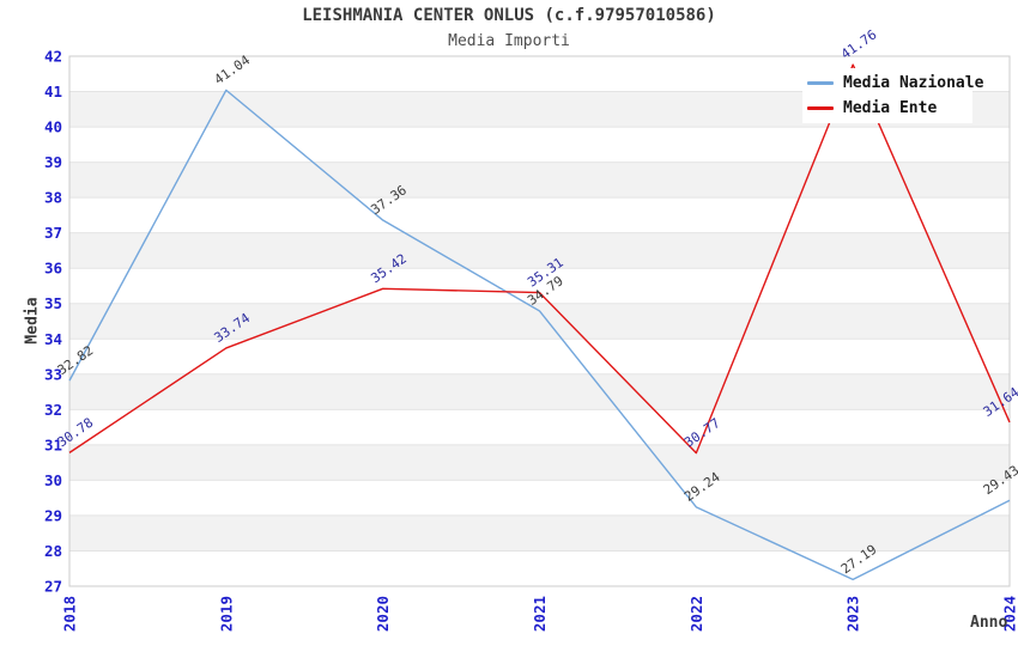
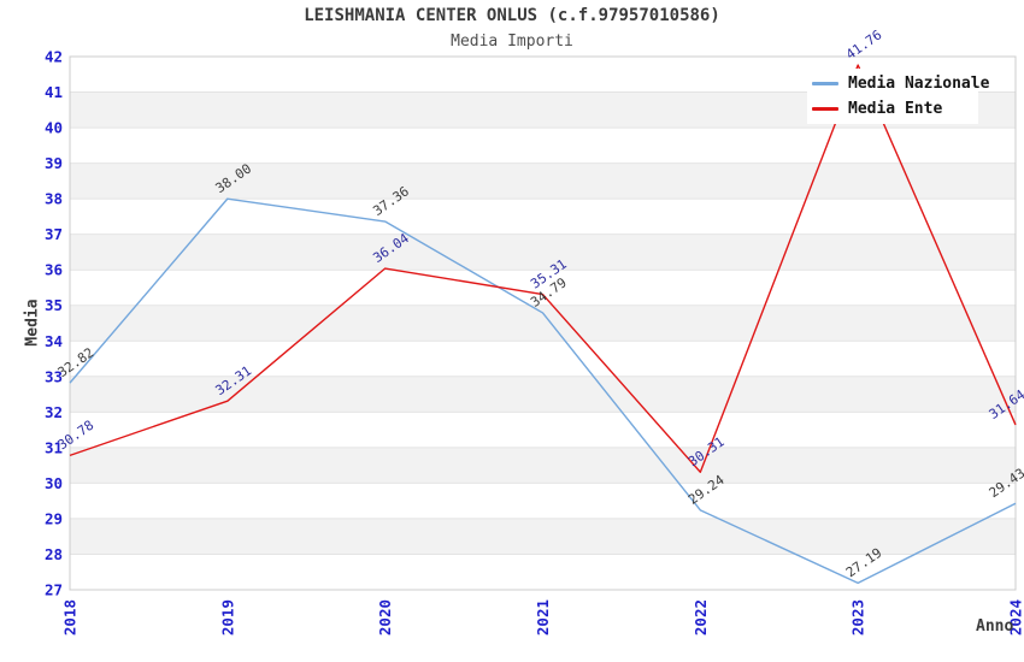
Media Nazionale/2019: 41.04 -> 38.00
Media Ente/2019: 33.74 -> 32.31
Media Ente/2020: 35.42 -> 36.04
Media Ente/2022: 30.77 -> 30.31
